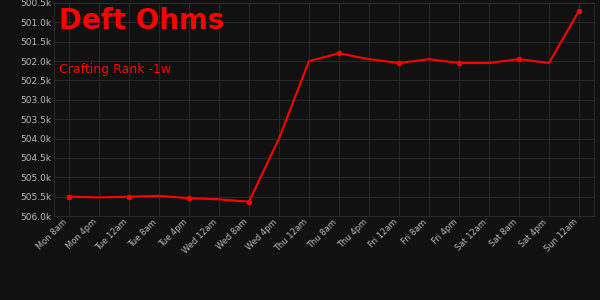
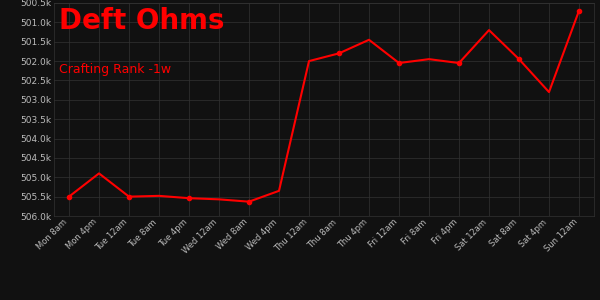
Mon 4pm: 505.52k -> 504.90k
Wed 4pm: 504.00k -> 505.35k
Thu 4pm: 501.95k -> 501.45k
Sat 12am: 502.05k -> 501.20k
Sat 4pm: 502.05k -> 502.80k
